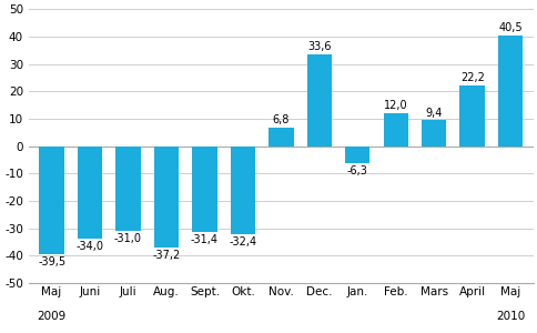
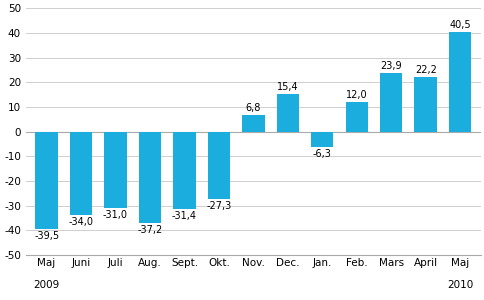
Okt.: -32,4 -> -27,3
Dec.: 33,6 -> 15,4
Mars: 9,4 -> 23,9
